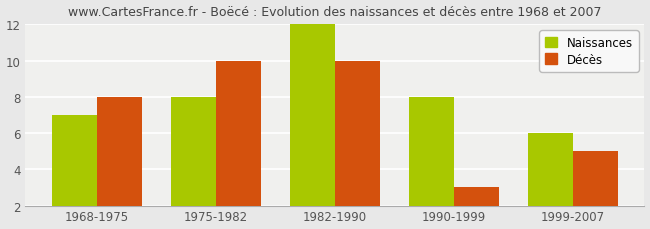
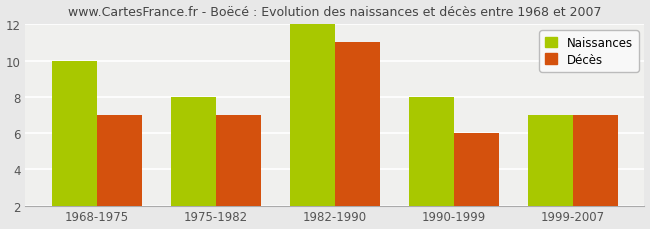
Naissances/1968-1975: 7 -> 10
Décès/1968-1975: 8 -> 7
Décès/1975-1982: 10 -> 7
Décès/1982-1990: 10 -> 11
Décès/1990-1999: 3 -> 6
Naissances/1999-2007: 6 -> 7
Décès/1999-2007: 5 -> 7
